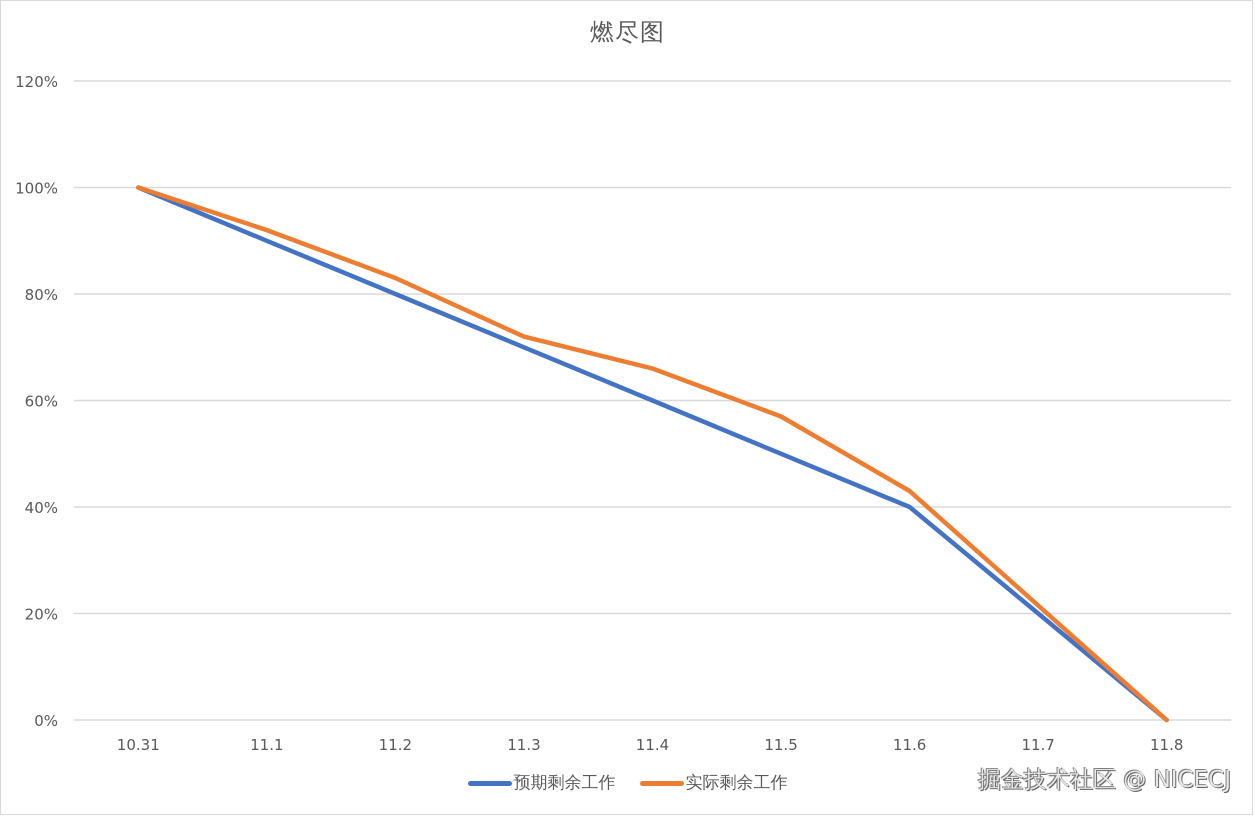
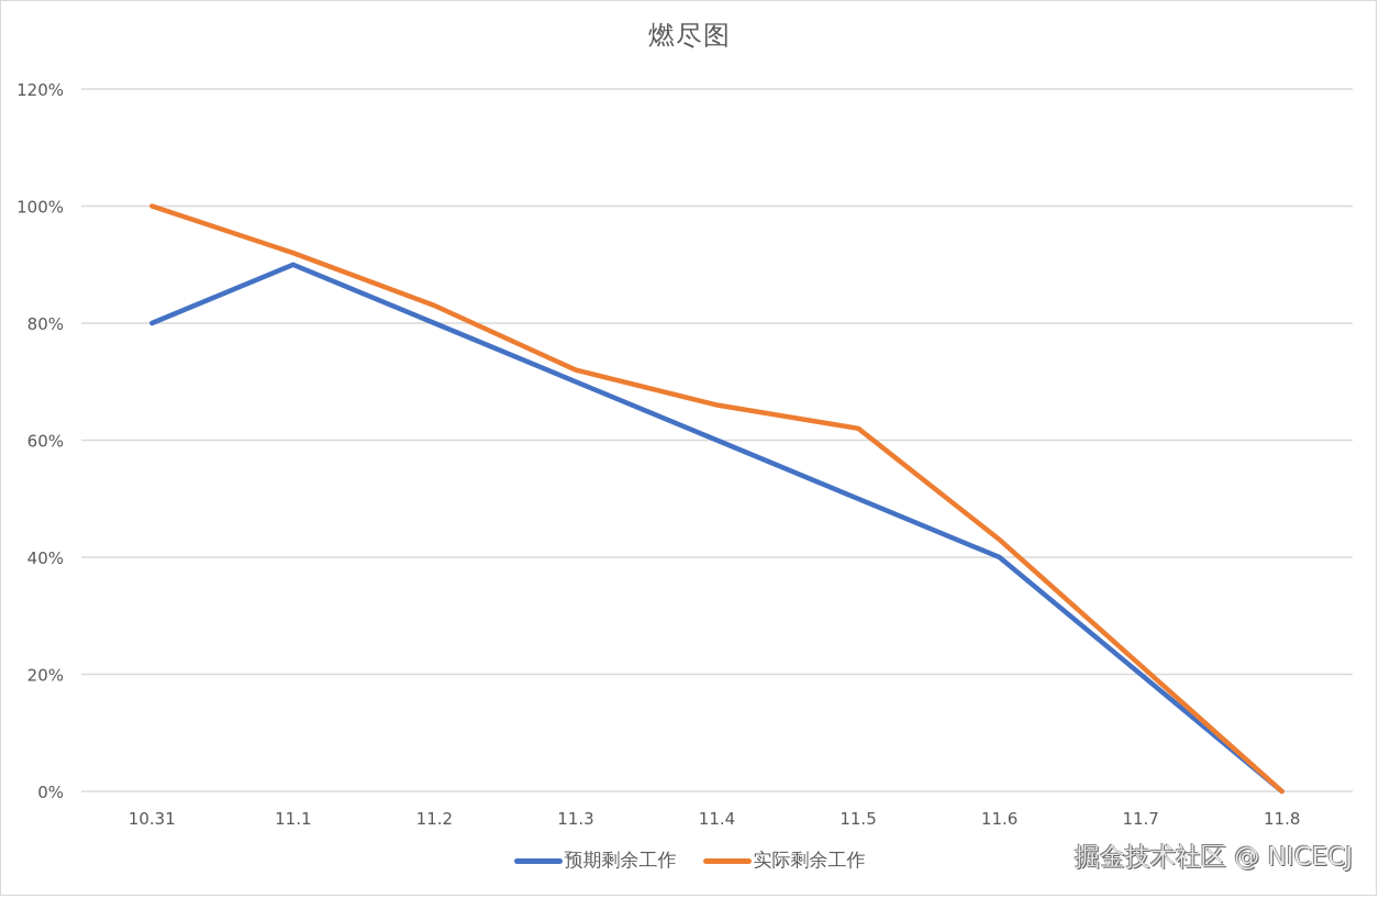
预期剩余工作/10.31: 100% -> 80%
实际剩余工作/11.5: 57% -> 62%
